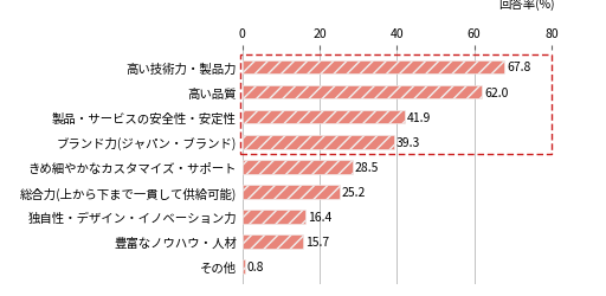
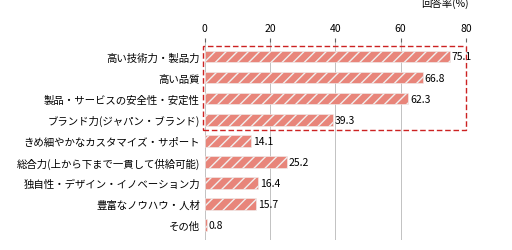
高い技術力・製品力: 67.8 -> 75.1
高い品質: 62.0 -> 66.8
製品・サービスの安全性・安定性: 41.9 -> 62.3
きめ細やかなカスタマイズ・サポート: 28.5 -> 14.1
